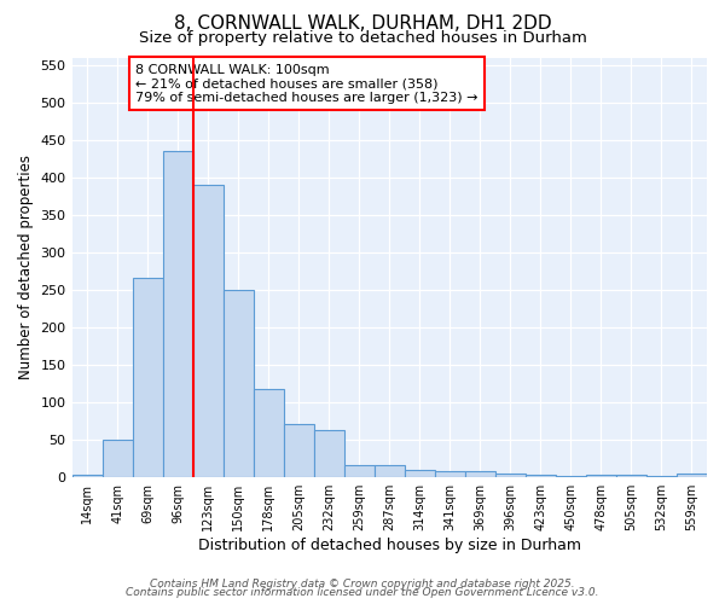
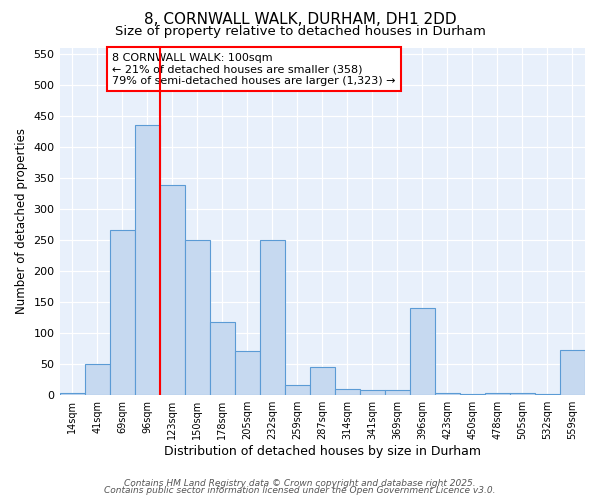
123sqm: 390 -> 338
232sqm: 62 -> 250
287sqm: 15 -> 44
396sqm: 5 -> 140
559sqm: 4 -> 72
